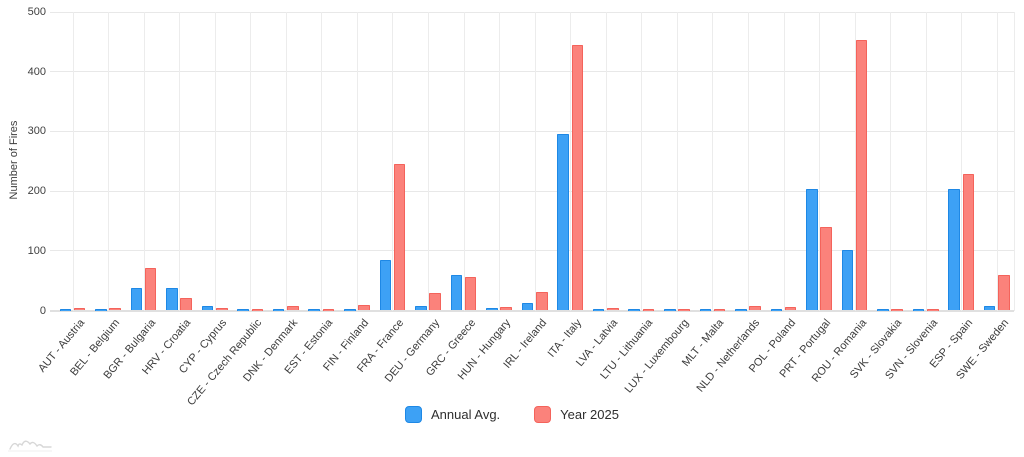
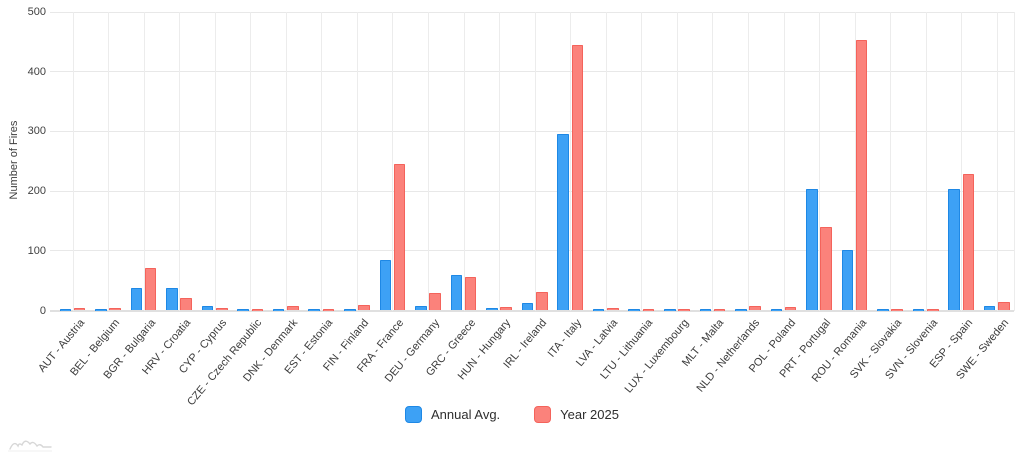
Year 2025/SWE - Sweden: 60 -> 20
